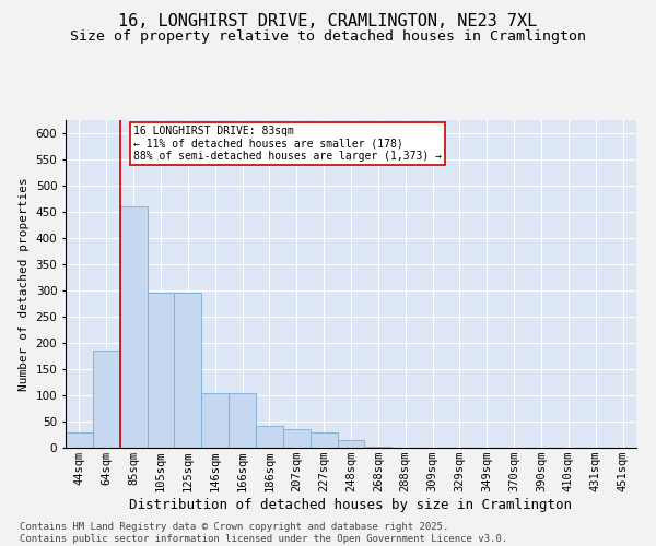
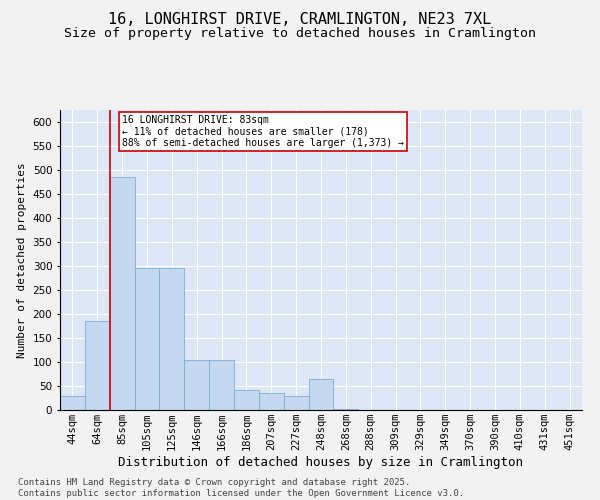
85sqm: 460 -> 485
248sqm: 15 -> 65
